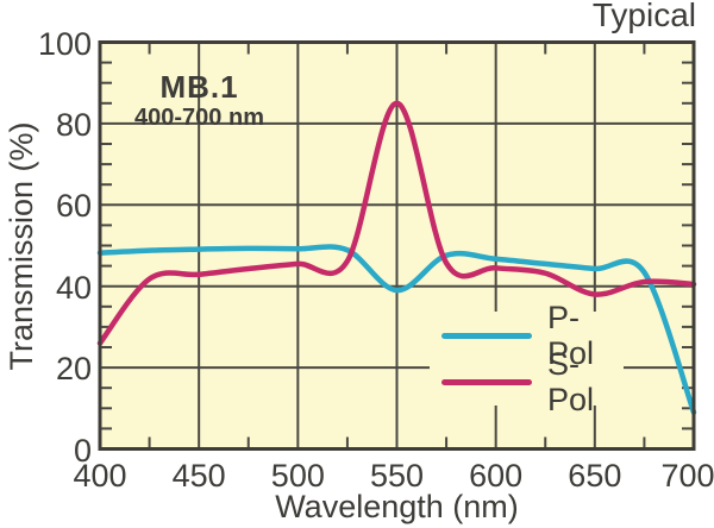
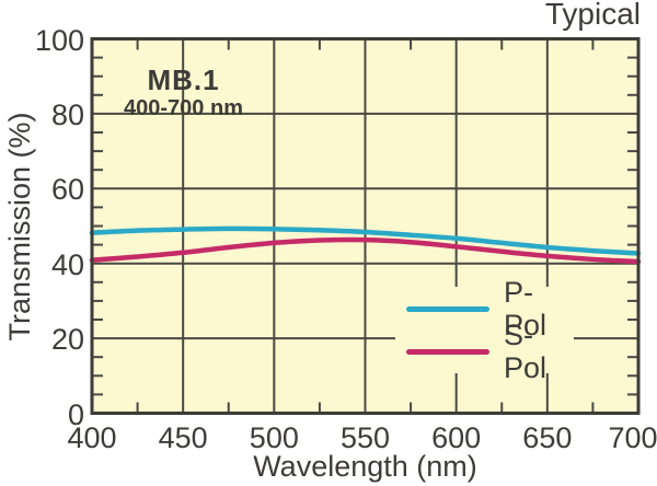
S-Pol/400: 26 -> 41
P-Pol/550: 39 -> 48
S-Pol/550: 85 -> 46
S-Pol/650: 38 -> 42
P-Pol/700: 9 -> 43
